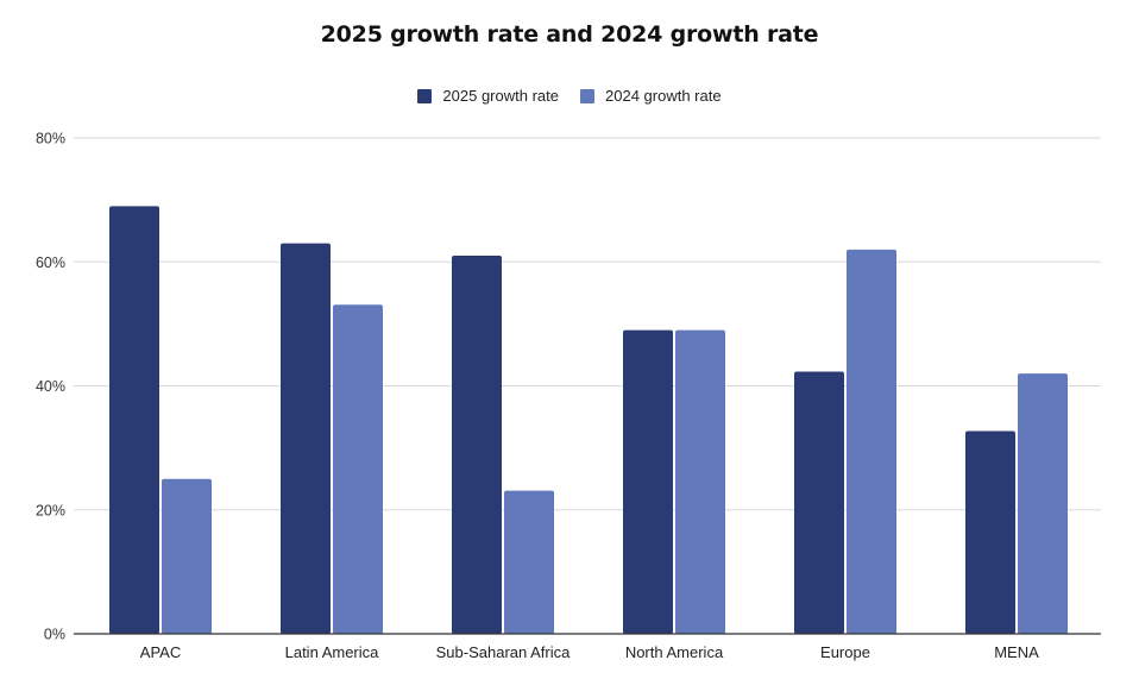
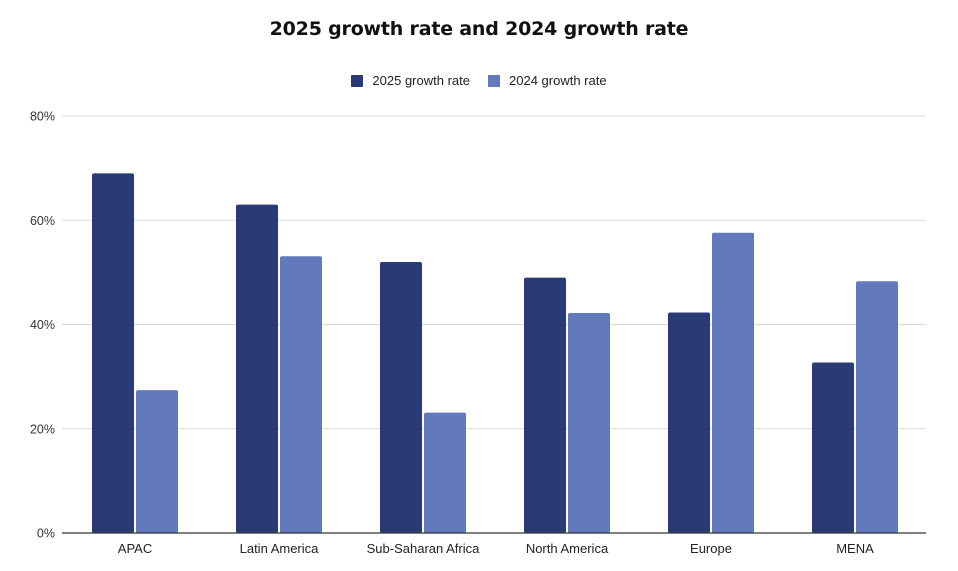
2024 growth rate/APAC: 25% -> 27%
2025 growth rate/Sub-Saharan Africa: 61% -> 52%
2024 growth rate/North America: 49% -> 42%
2024 growth rate/Europe: 62% -> 58%
2024 growth rate/MENA: 42% -> 48%
